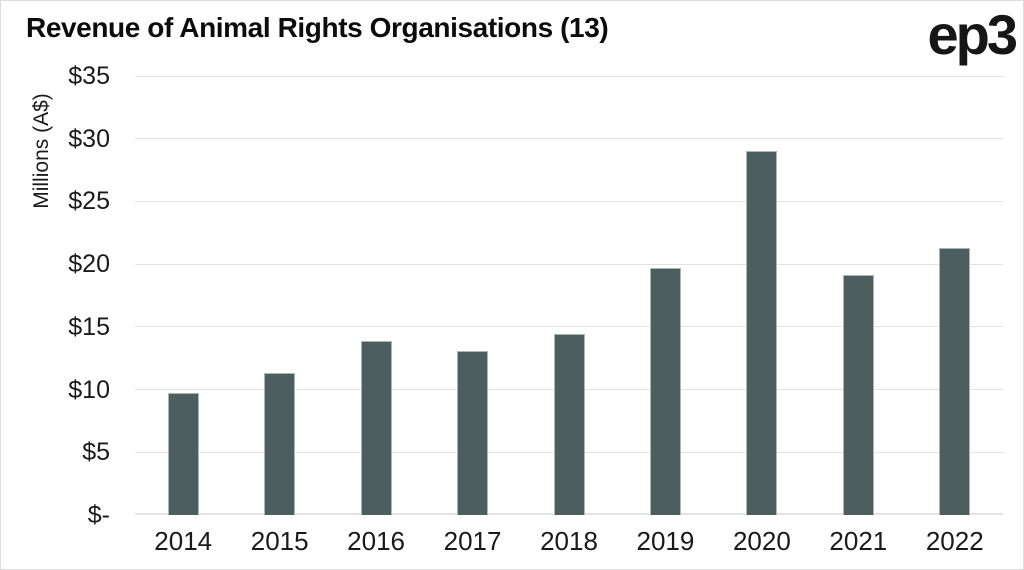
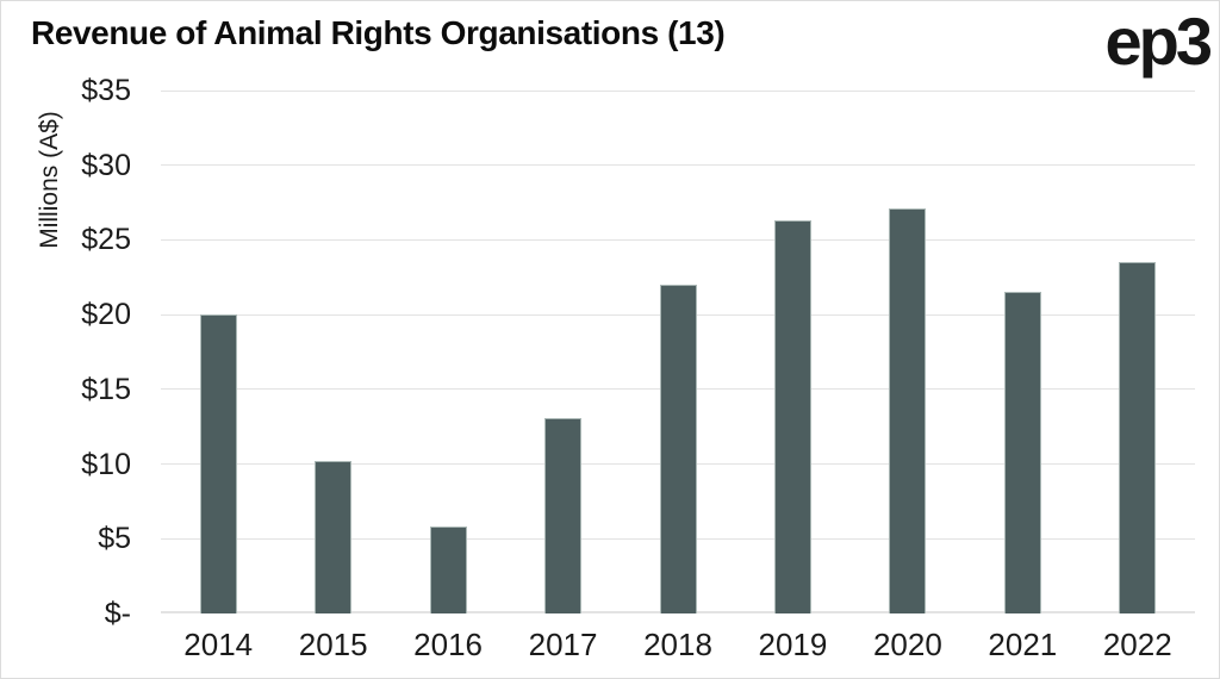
2014: $9.7 -> $20.0
2015: $11.3 -> $10.2
2016: $13.9 -> $5.8
2018: $14.4 -> $22.0
2019: $19.7 -> $26.3
2020: $29.0 -> $27.1
2021: $19.1 -> $21.5
2022: $21.3 -> $23.5
